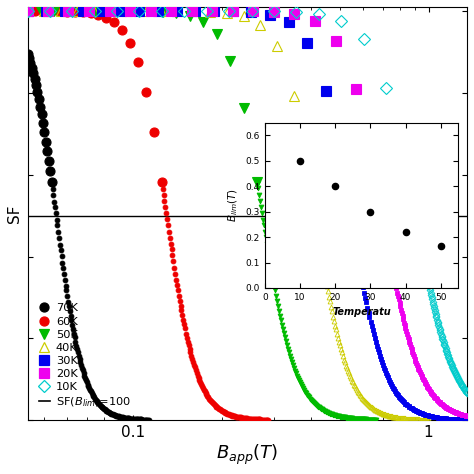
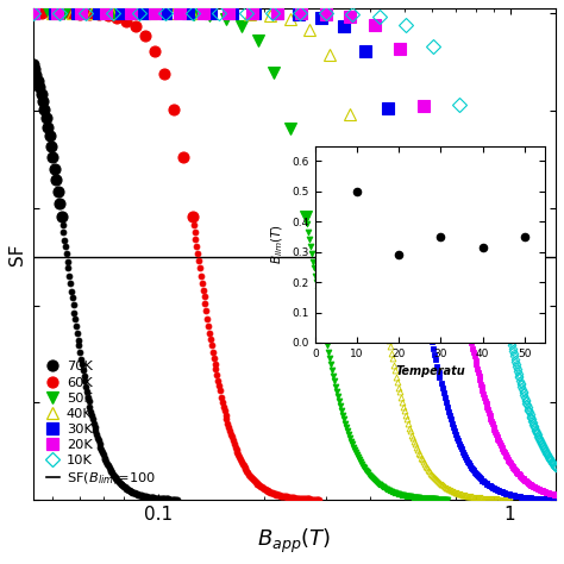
20: 0.400 -> 0.290
30: 0.300 -> 0.350
40: 0.220 -> 0.315
50: 0.165 -> 0.350
